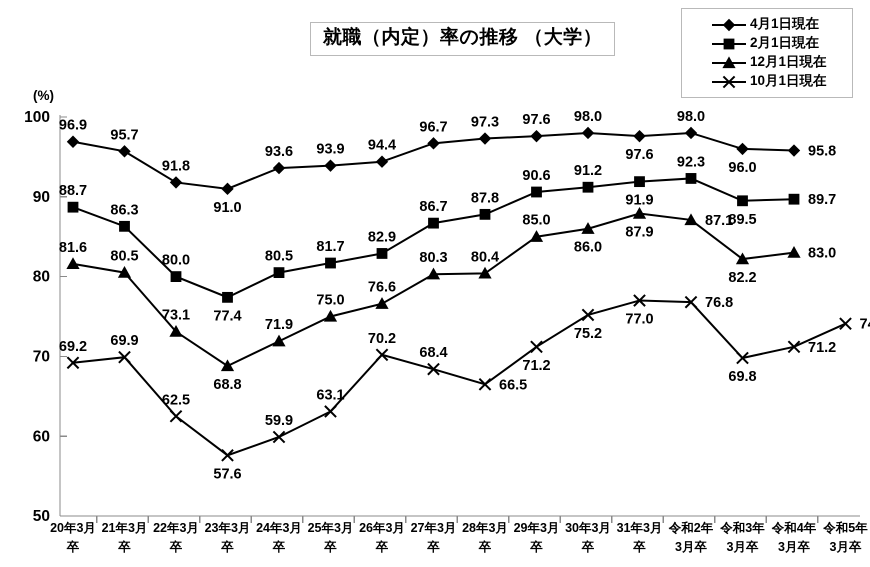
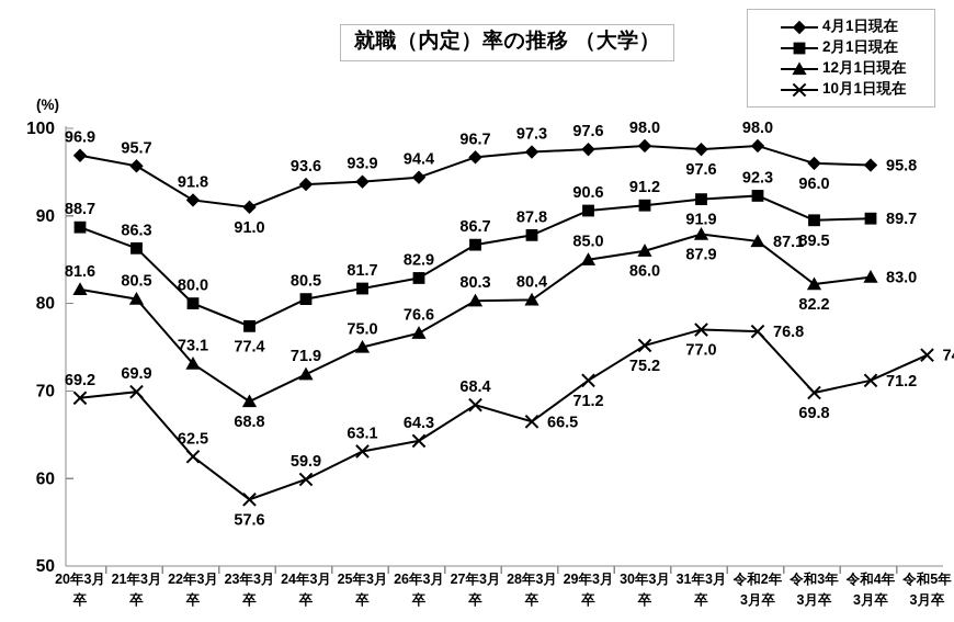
10月1日現在/26年3月卒: 70.2 -> 64.3
